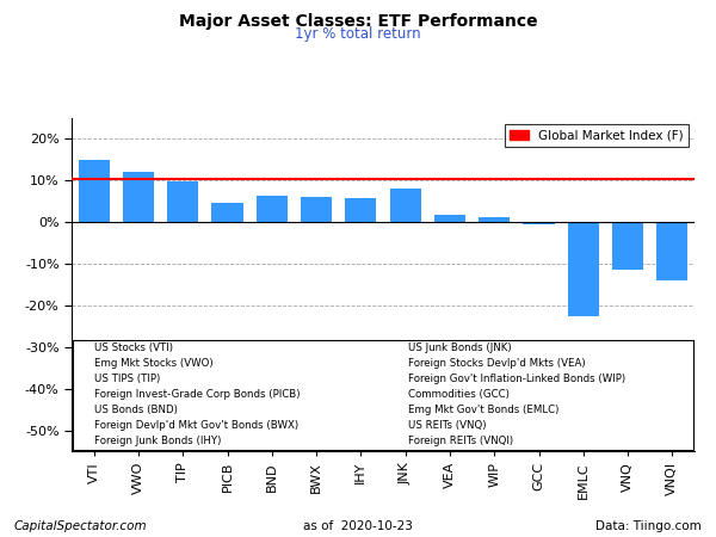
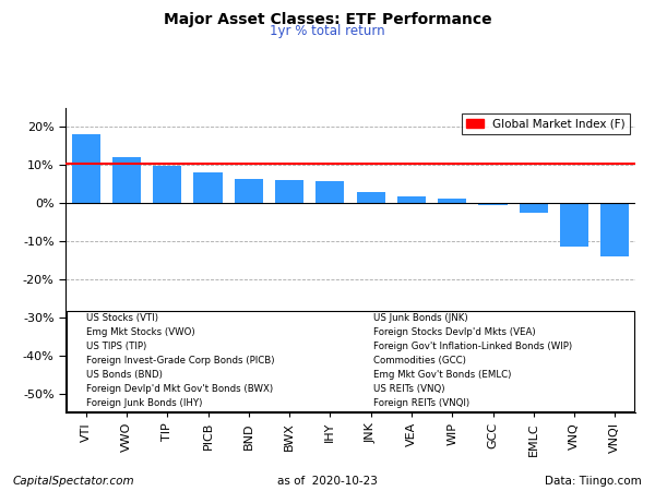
VTI: 15.0% -> 18.0%
PICB: 4.5% -> 8.2%
JNK: 8.0% -> 3.0%
EMLC: -22.5% -> -2.5%
